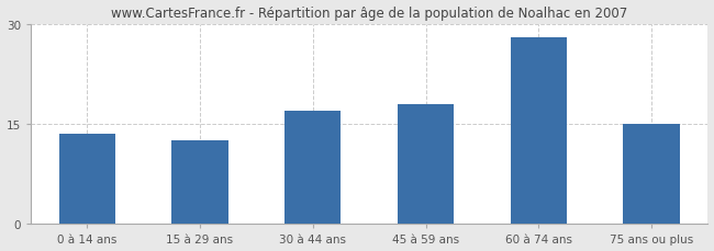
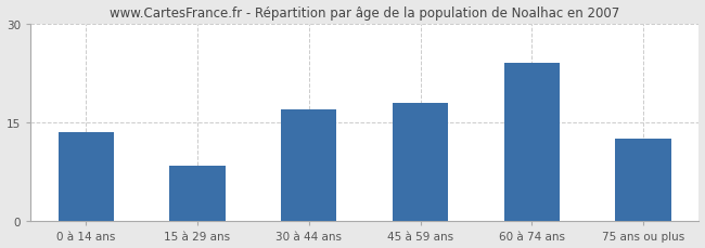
15 à 29 ans: 12.5 -> 8.4
60 à 74 ans: 28.0 -> 24.0
75 ans ou plus: 15.0 -> 12.6
